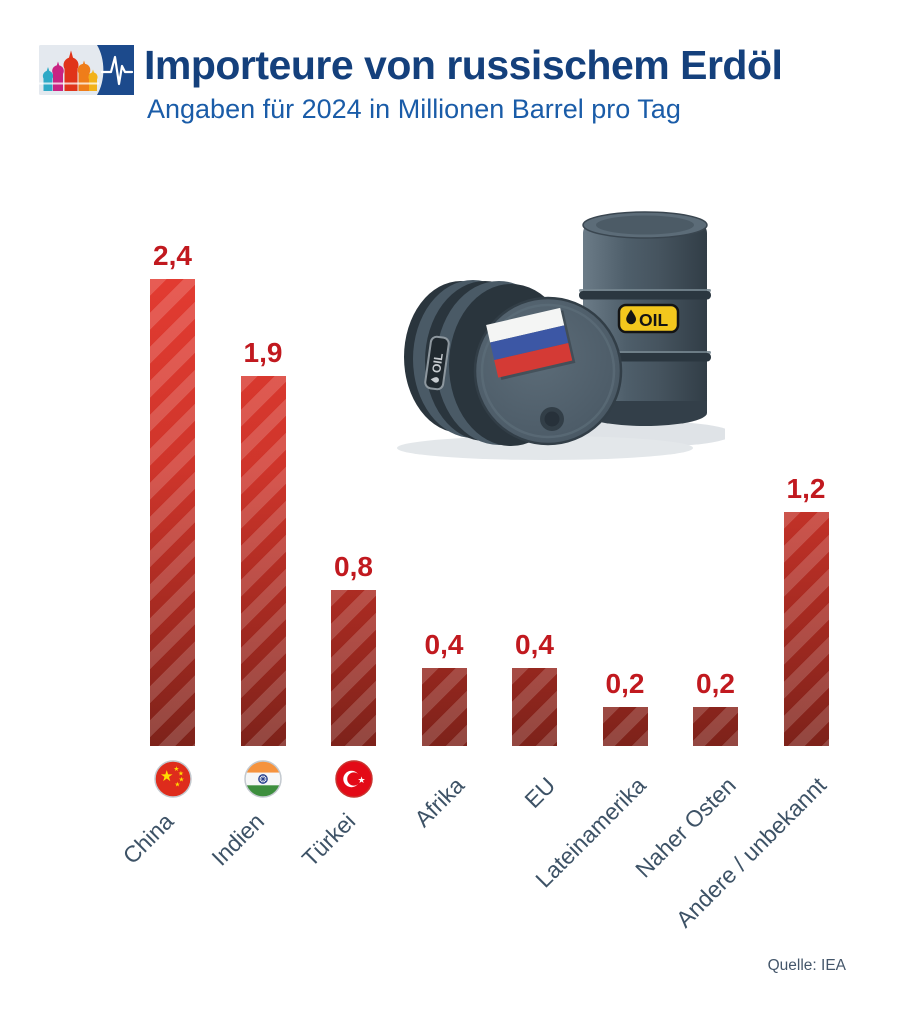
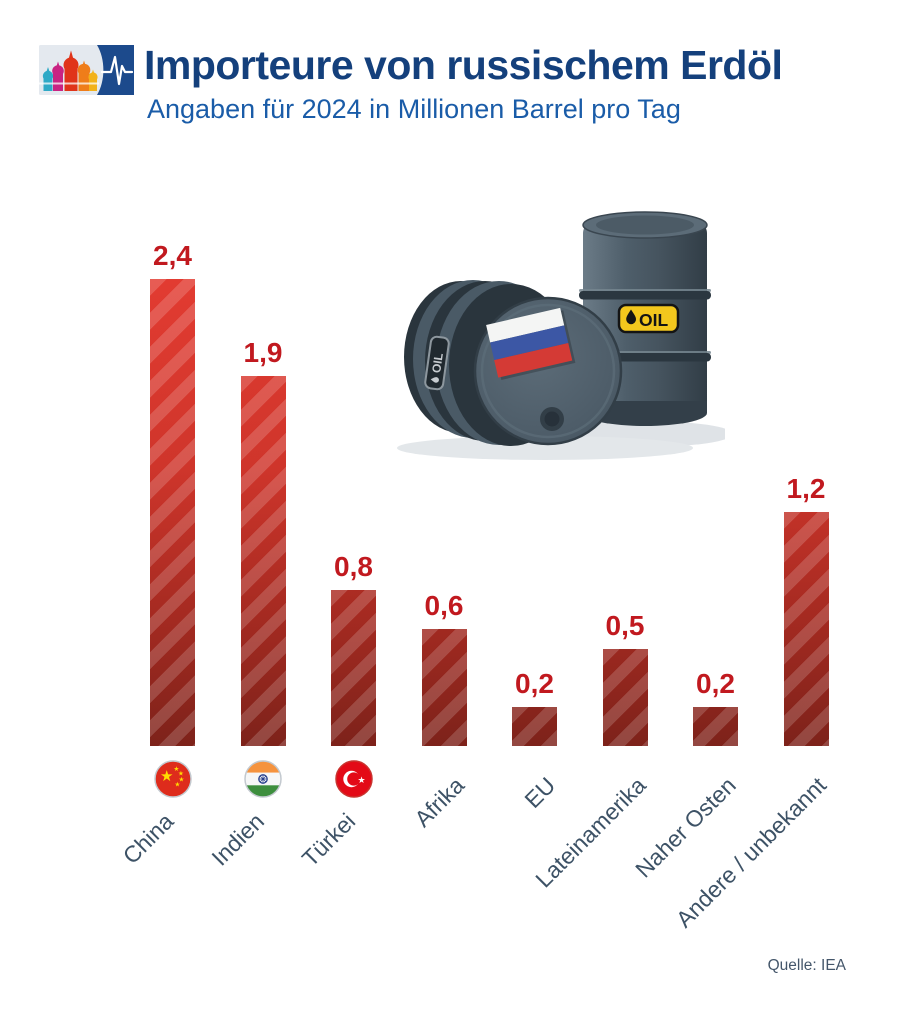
Afrika: 0,4 -> 0,6
EU: 0,4 -> 0,2
Lateinamerika: 0,2 -> 0,5
